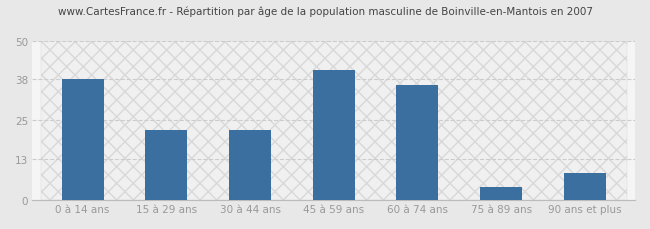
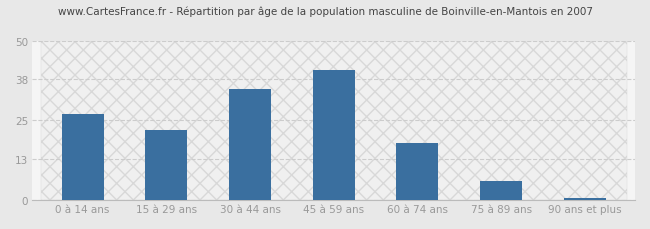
0 à 14 ans: 38.0 -> 27.0
30 à 44 ans: 22.0 -> 35.0
60 à 74 ans: 36.0 -> 18.0
75 à 89 ans: 4.0 -> 6.0
90 ans et plus: 8.5 -> 0.5
